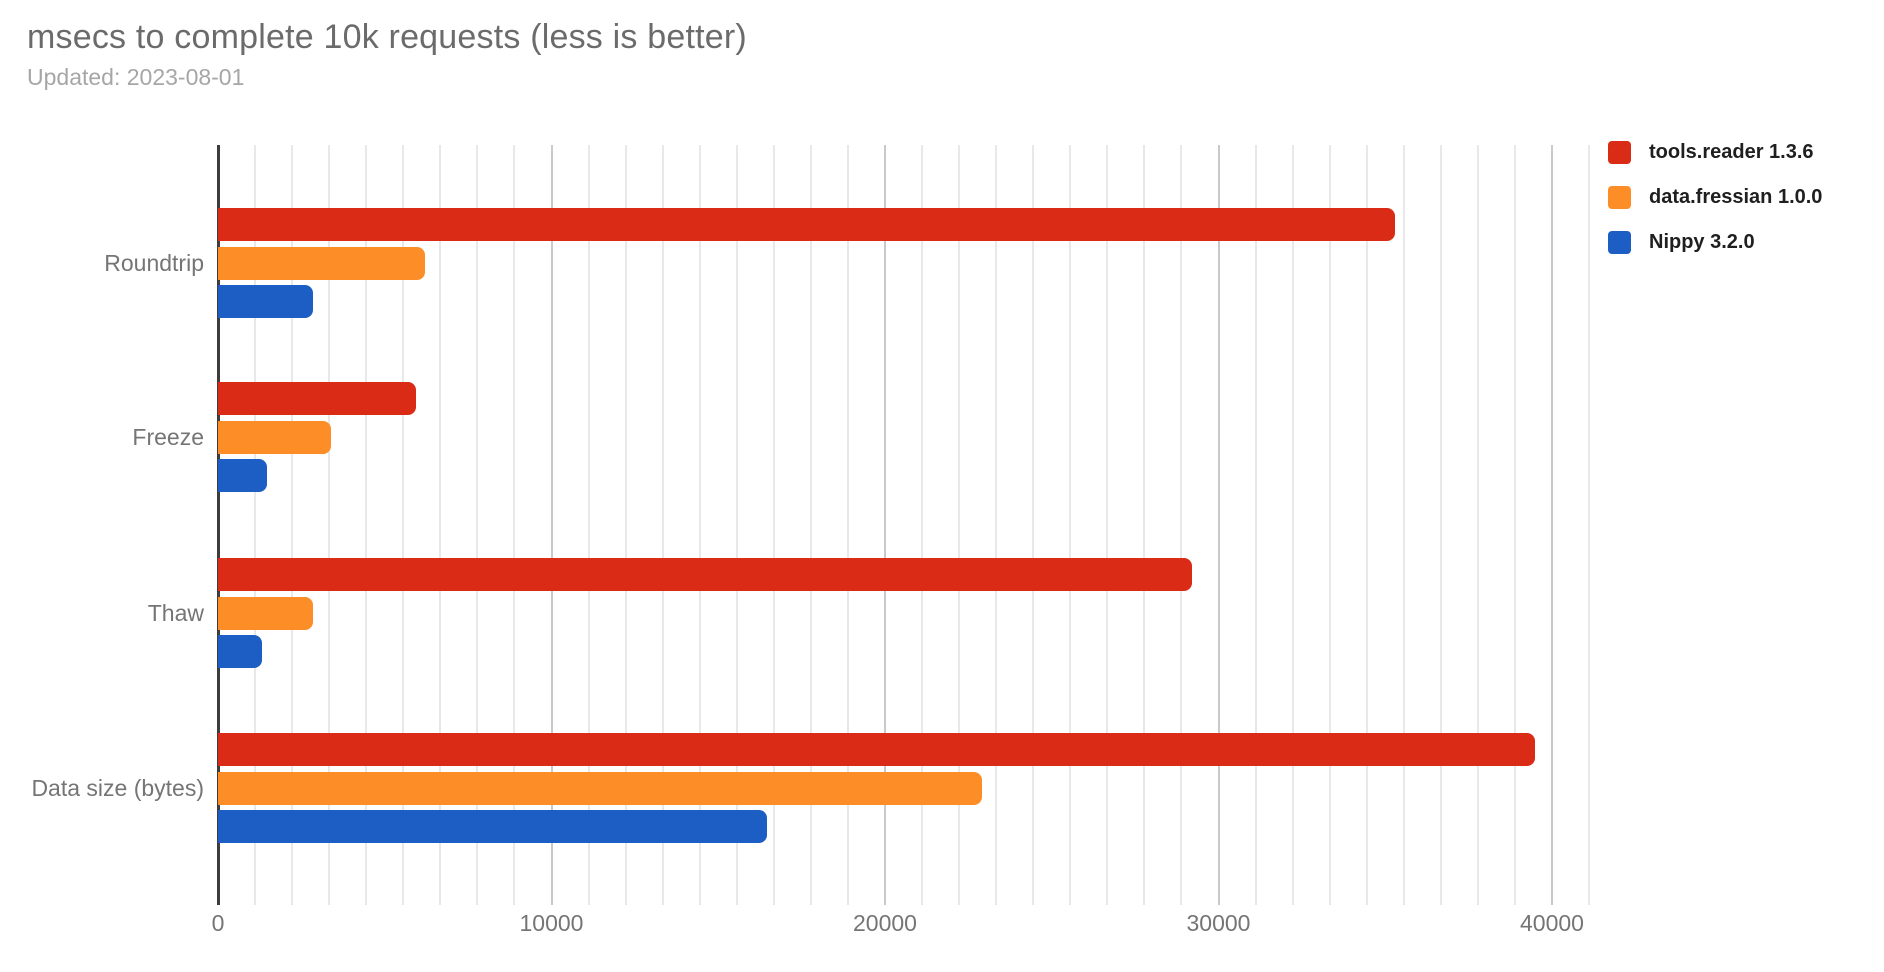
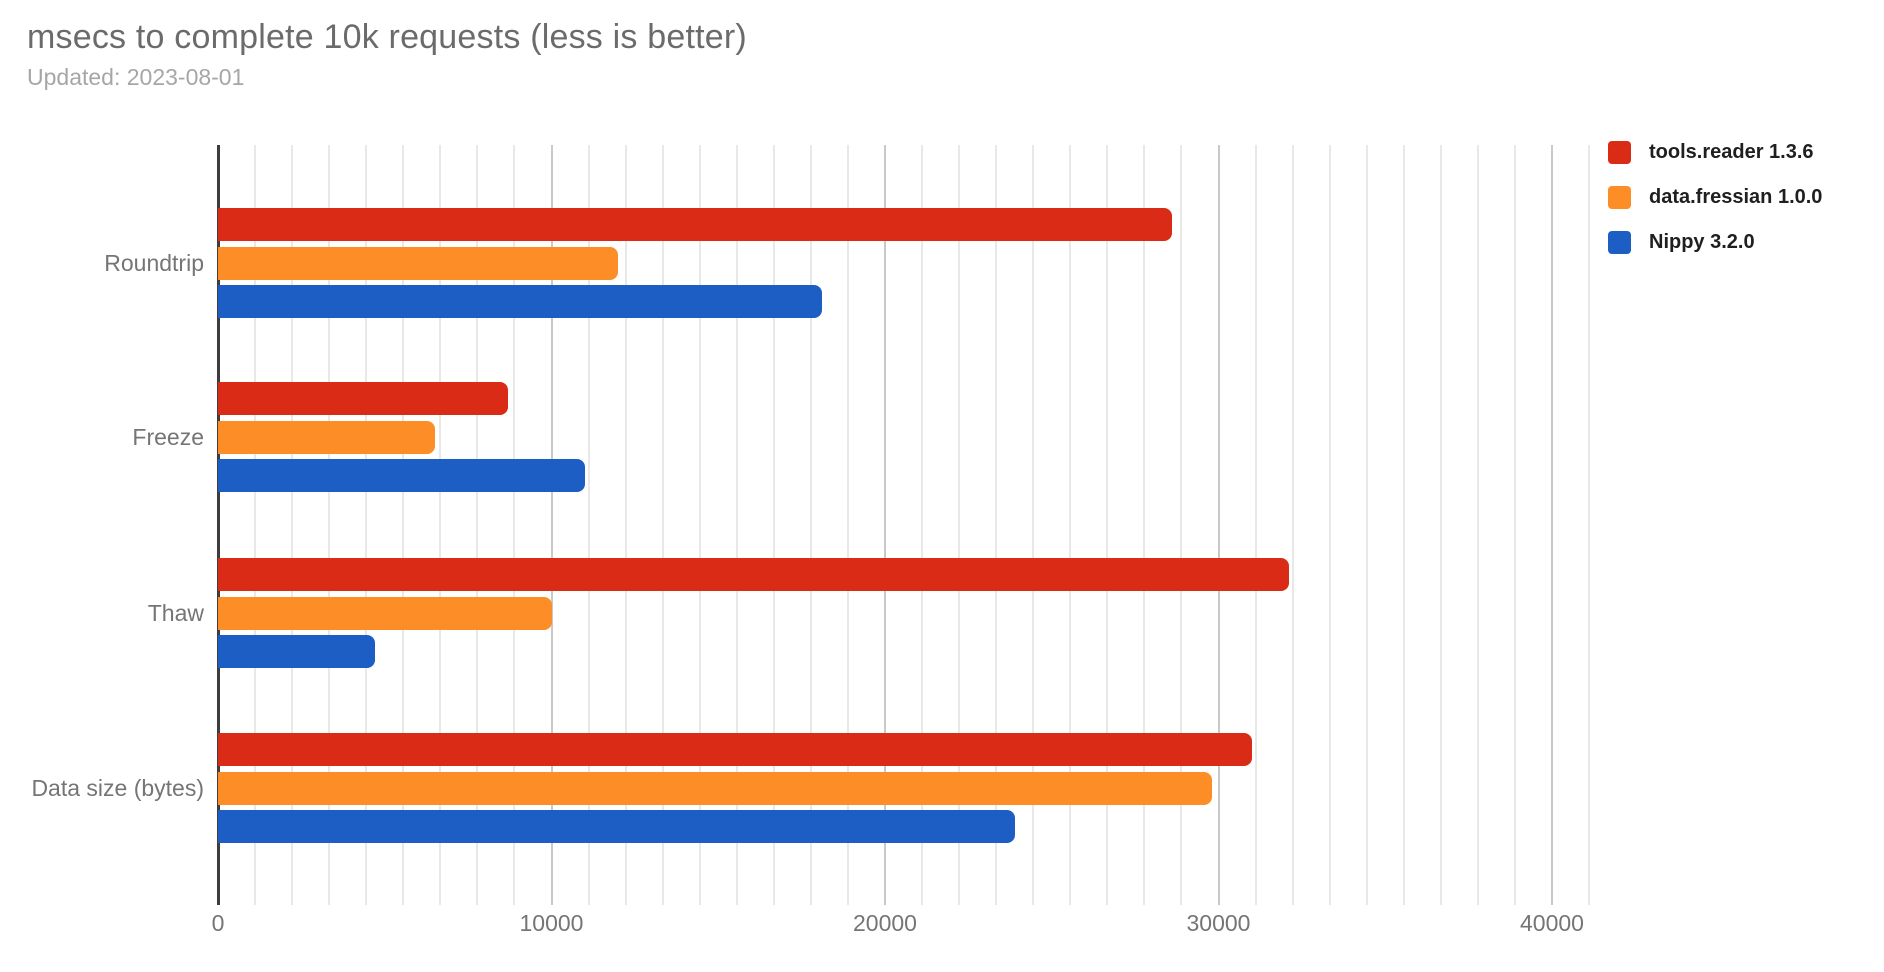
tools.reader 1.3.6/Roundtrip: 35300 -> 28600
data.fressian 1.0.0/Roundtrip: 6200 -> 12000
Nippy 3.2.0/Roundtrip: 2800 -> 18100
tools.reader 1.3.6/Freeze: 6000 -> 8700
data.fressian 1.0.0/Freeze: 3400 -> 6500
Nippy 3.2.0/Freeze: 1500 -> 11000
tools.reader 1.3.6/Thaw: 29200 -> 32100
data.fressian 1.0.0/Thaw: 2800 -> 10000
Nippy 3.2.0/Thaw: 1300 -> 4700
tools.reader 1.3.6/Data size (bytes): 39500 -> 31000
data.fressian 1.0.0/Data size (bytes): 22900 -> 29800
Nippy 3.2.0/Data size (bytes): 16400 -> 23900
